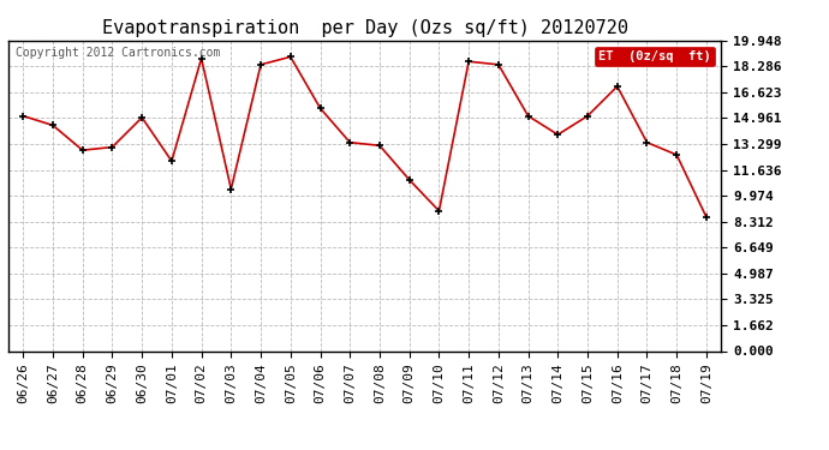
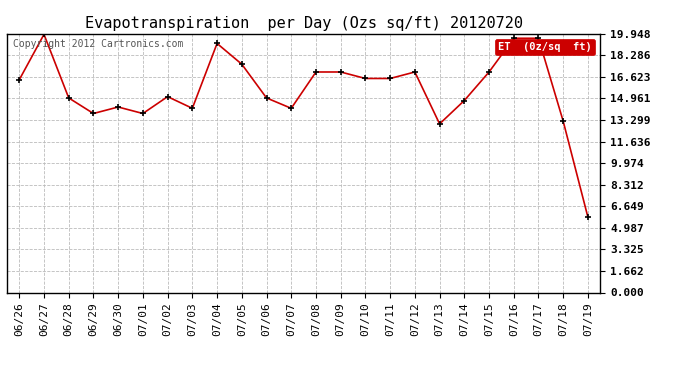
06/26: 15.1 -> 16.4
06/27: 14.5 -> 19.9
06/28: 12.9 -> 15.0
06/29: 13.1 -> 13.8
06/30: 15.0 -> 14.3
07/01: 12.2 -> 13.8
07/02: 18.8 -> 15.1
07/03: 10.4 -> 14.2
07/04: 18.4 -> 19.2
07/05: 18.9 -> 17.6
07/06: 15.6 -> 15.0
07/07: 13.4 -> 14.2
07/08: 13.2 -> 17.0
07/09: 11.0 -> 17.0
07/10: 9.0 -> 16.5
07/11: 18.6 -> 16.5
07/12: 18.4 -> 17.0
07/13: 15.1 -> 13.0
07/14: 13.9 -> 14.8
07/15: 15.1 -> 17.0
07/16: 17.0 -> 19.6
07/17: 13.4 -> 19.6
07/18: 12.6 -> 13.2
07/19: 8.6 -> 5.8
